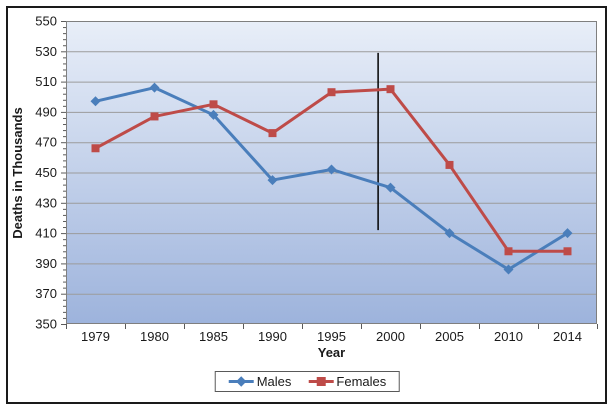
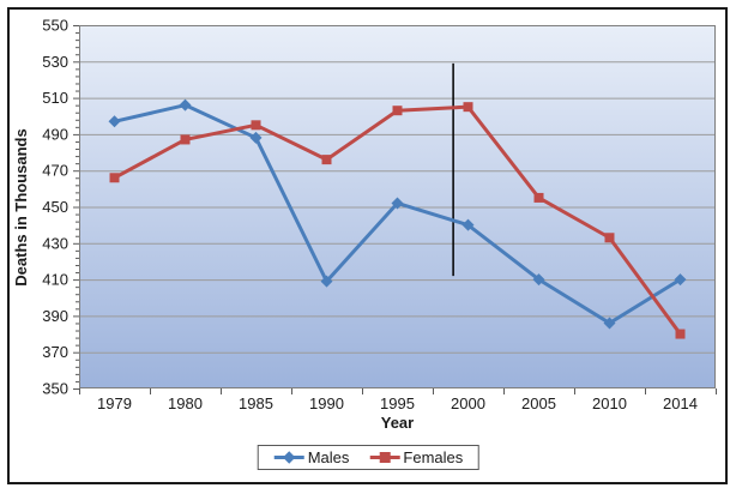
Males/1990: 445 -> 409
Females/2010: 398 -> 433
Females/2014: 398 -> 380
